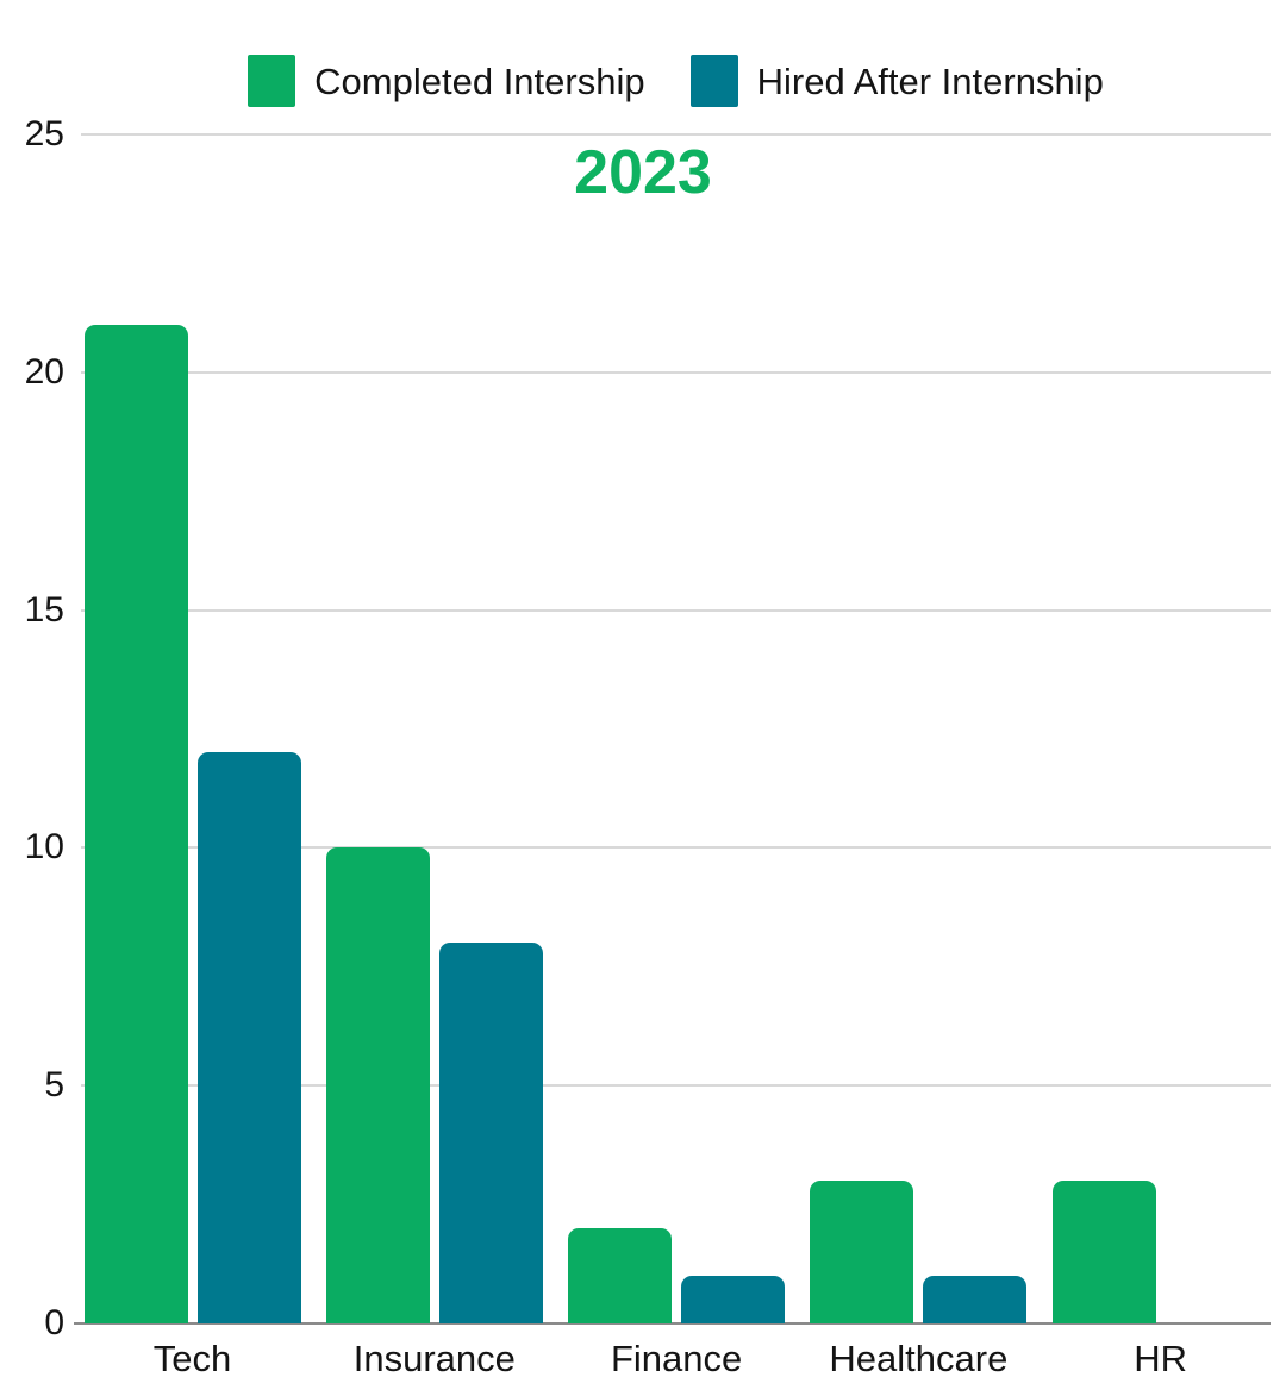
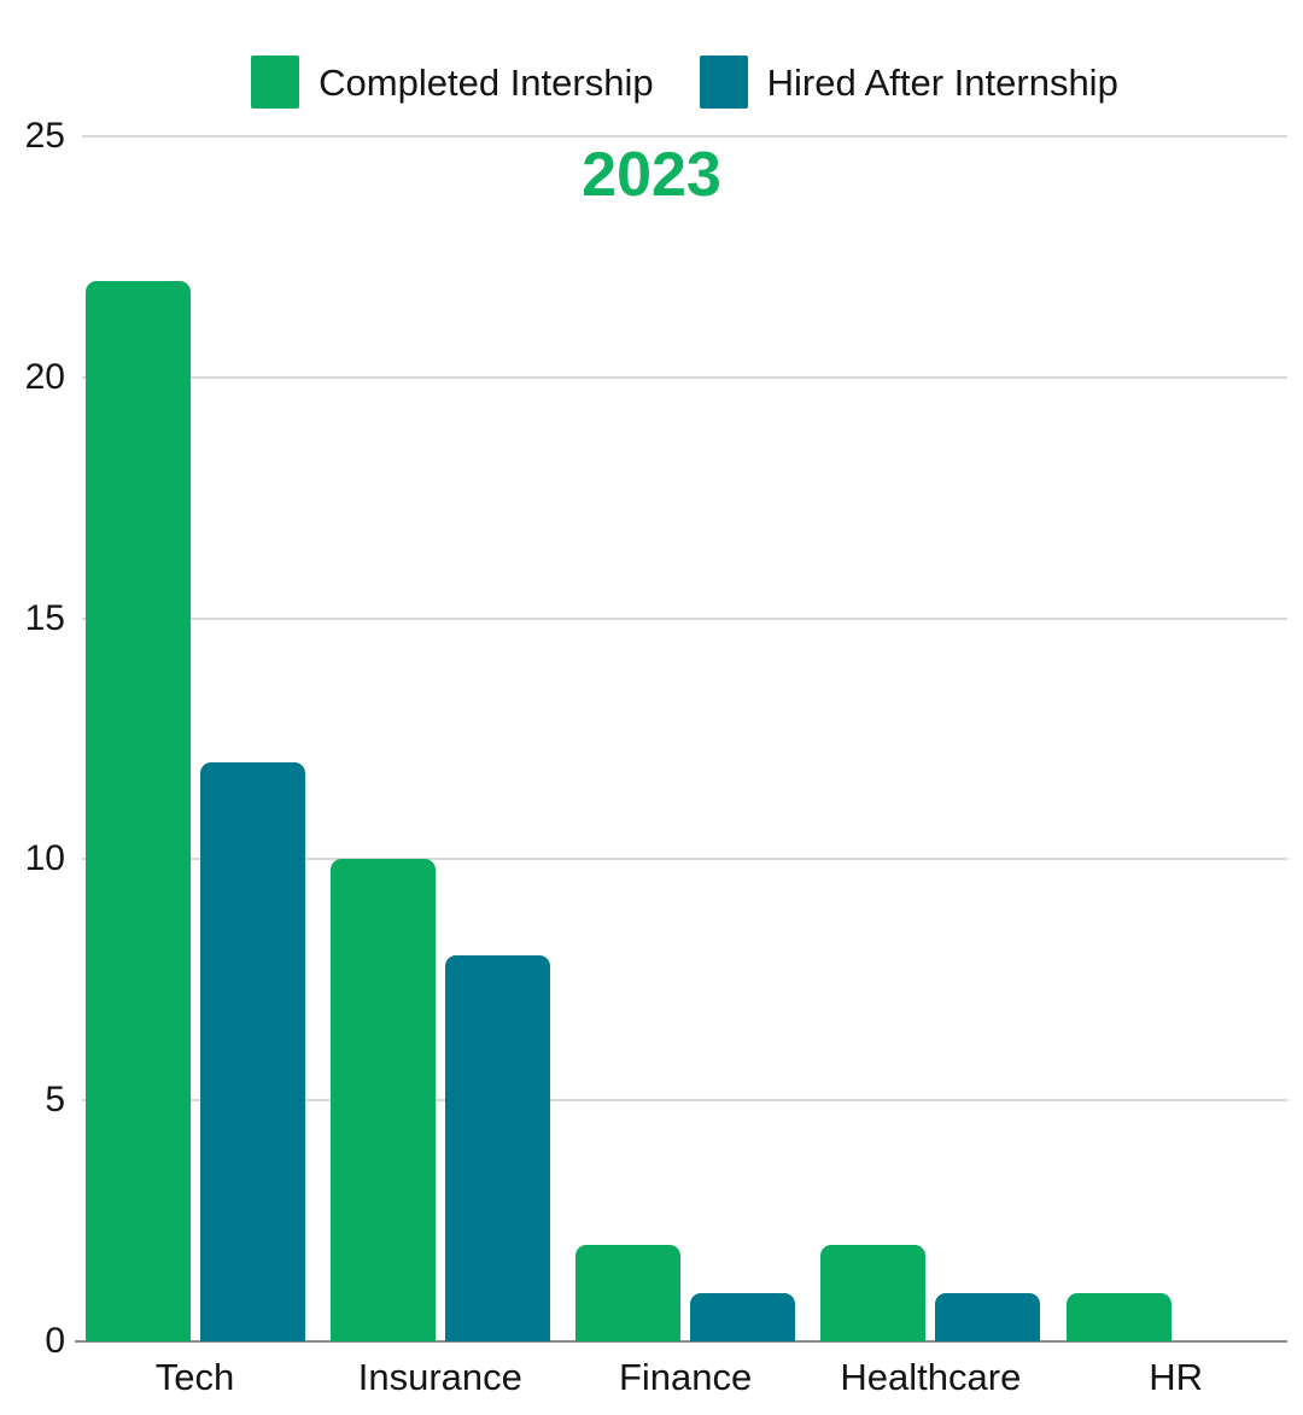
Completed Intership/Tech: 21 -> 22
Completed Intership/Healthcare: 3 -> 2
Completed Intership/HR: 3 -> 1
